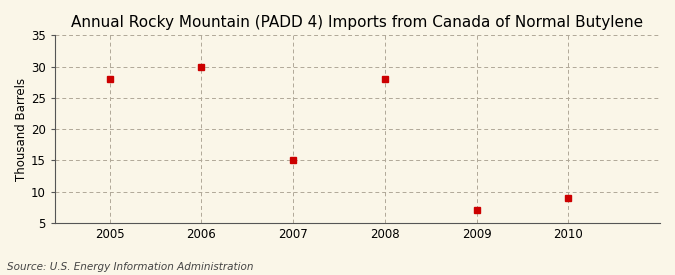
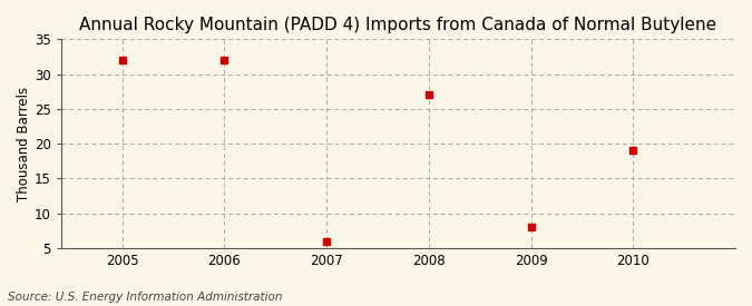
2005: 28 -> 32
2006: 30 -> 32
2007: 15 -> 6
2008: 28 -> 27
2009: 7 -> 8
2010: 9 -> 19
